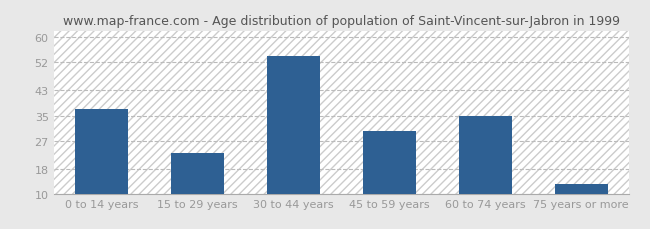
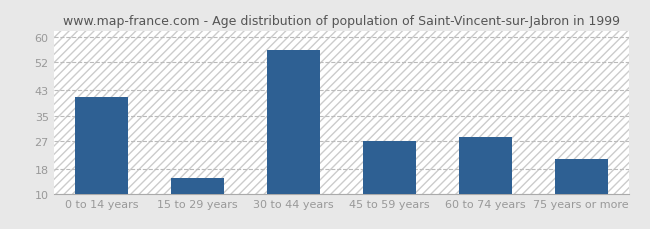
0 to 14 years: 37 -> 41
15 to 29 years: 23 -> 15
30 to 44 years: 54 -> 56
45 to 59 years: 30 -> 27
60 to 74 years: 35 -> 28
75 years or more: 13 -> 21
